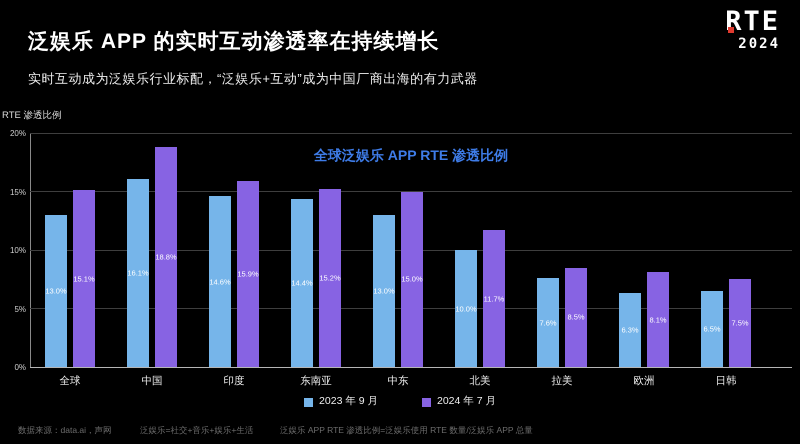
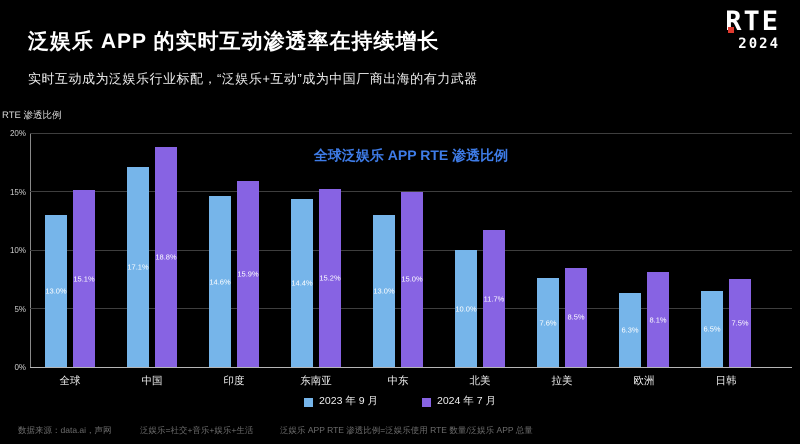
2023 年 9 月/中国: 16.1% -> 17.1%
